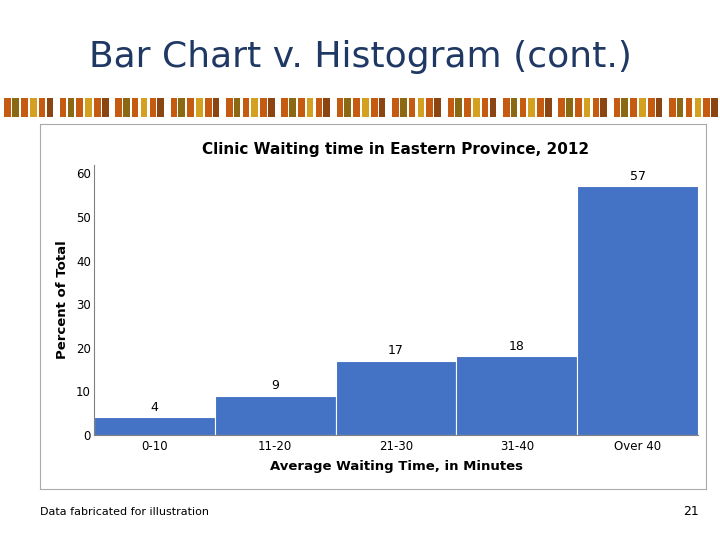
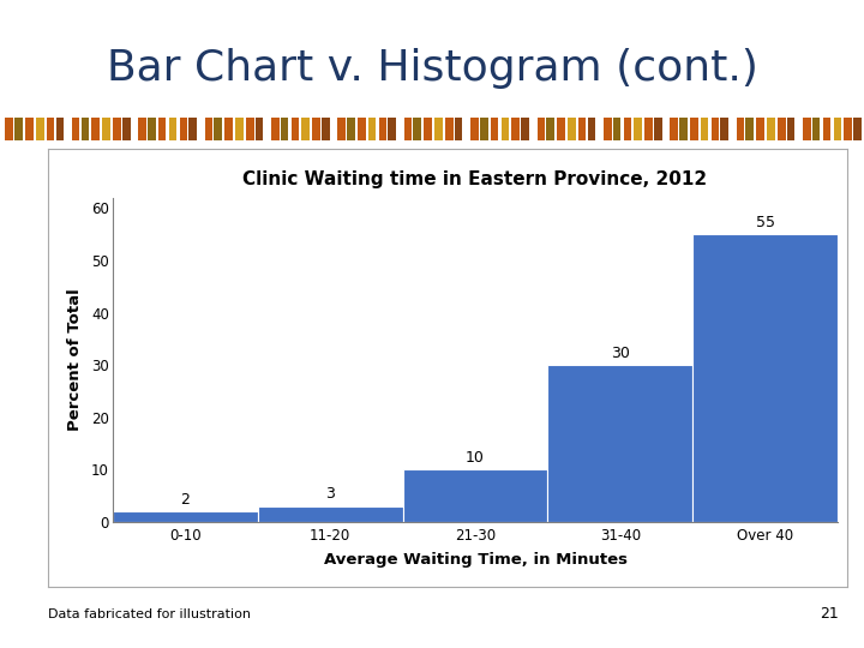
0-10: 4 -> 2
11-20: 9 -> 3
21-30: 17 -> 10
31-40: 18 -> 30
Over 40: 57 -> 55
